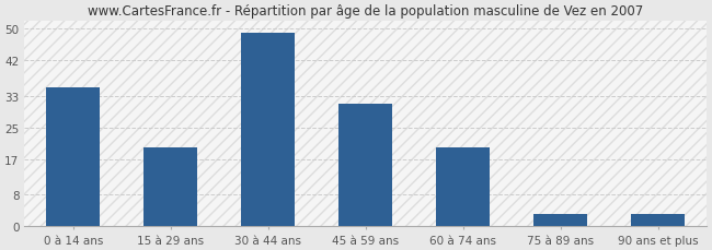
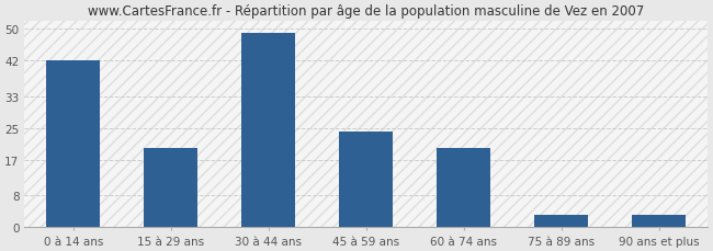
0 à 14 ans: 35 -> 42
45 à 59 ans: 31 -> 24
